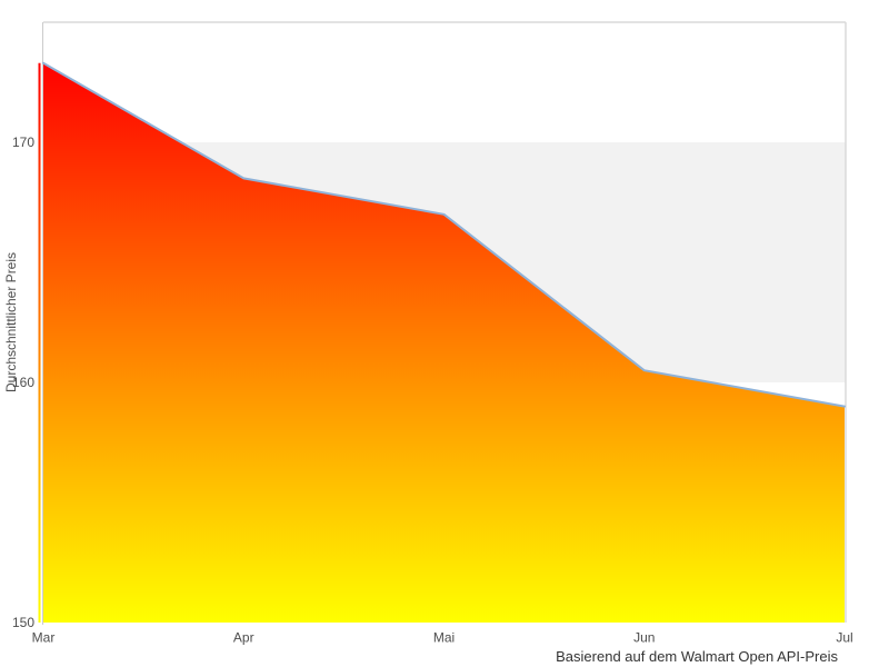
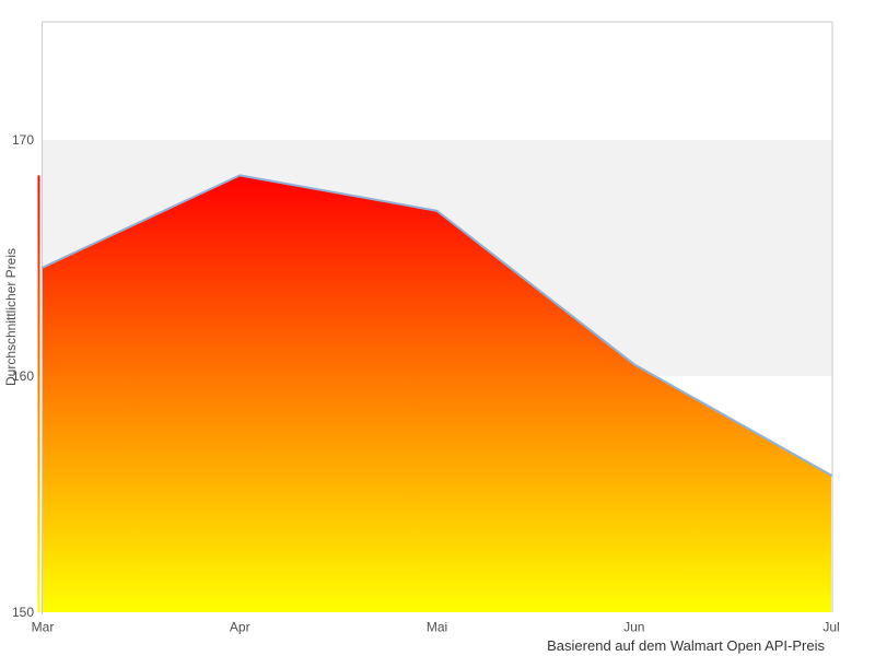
Mar: 173.3 -> 164.6
Jul: 159.0 -> 155.8
